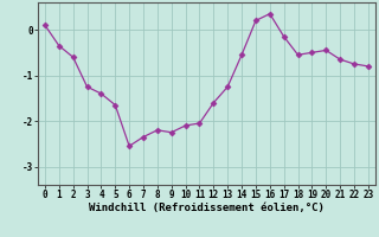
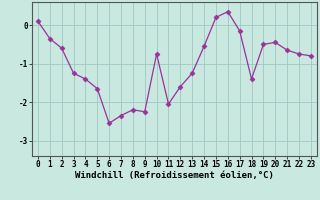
10: -2.10 -> -0.75
18: -0.55 -> -1.40
